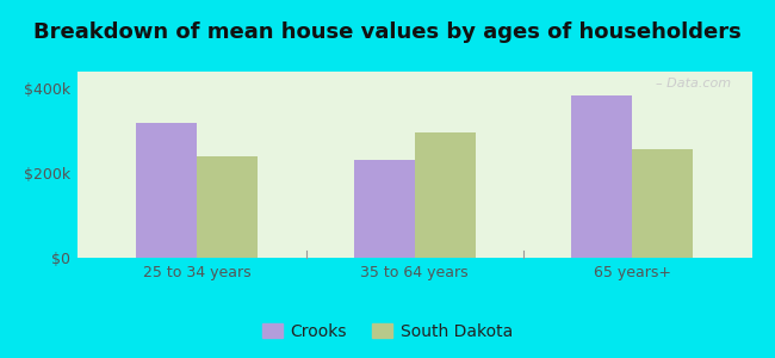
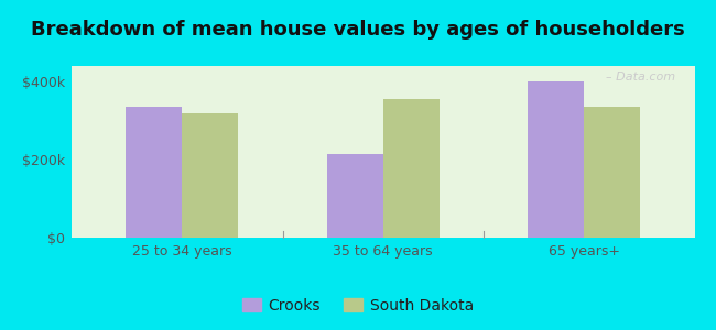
Crooks/25 to 34 years: $320k -> $335k
South Dakota/25 to 34 years: $240k -> $320k
Crooks/35 to 64 years: $230k -> $215k
South Dakota/35 to 64 years: $295k -> $355k
Crooks/65 years+: $385k -> $400k
South Dakota/65 years+: $258k -> $335k
